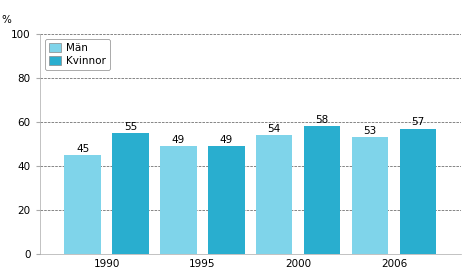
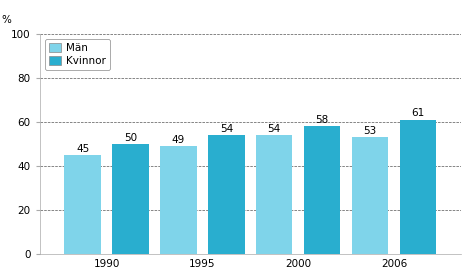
Kvinnor/1990: 55 -> 50
Kvinnor/1995: 49 -> 54
Kvinnor/2006: 57 -> 61
